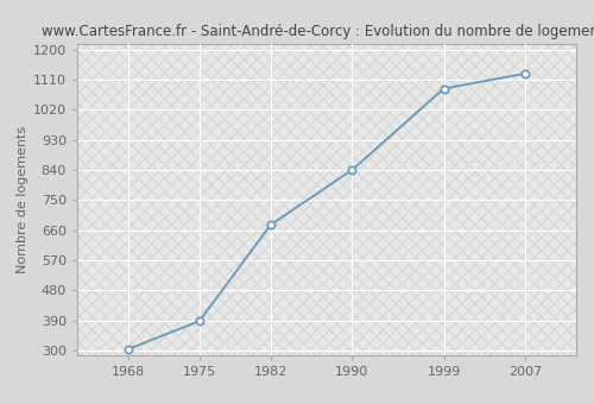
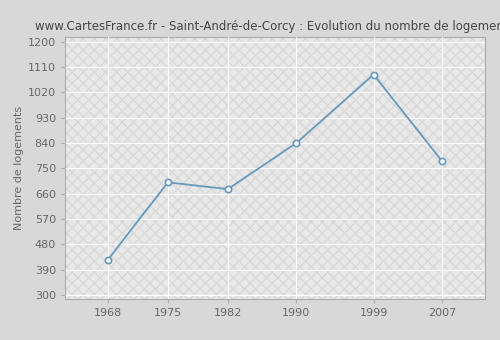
1968: 304 -> 425
1975: 388 -> 700
2007: 1128 -> 775
